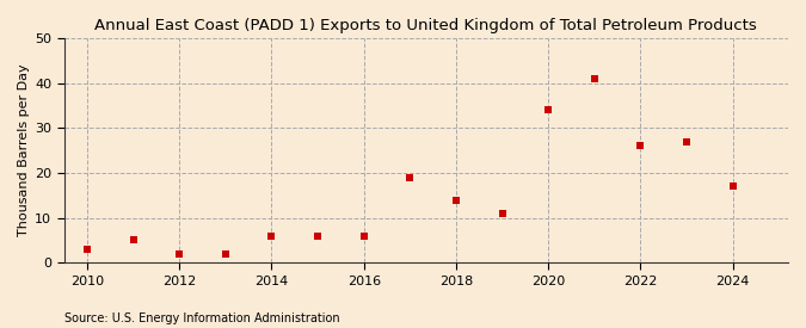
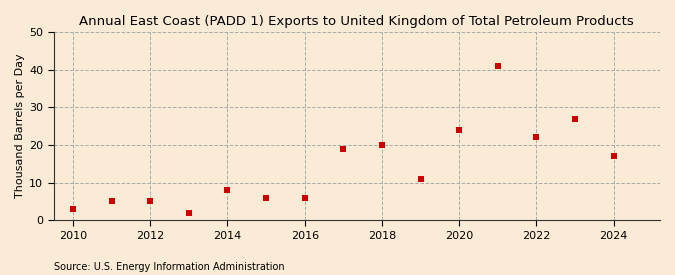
2012: 2 -> 5
2014: 6 -> 8
2018: 14 -> 20
2020: 34 -> 24
2022: 26 -> 22
